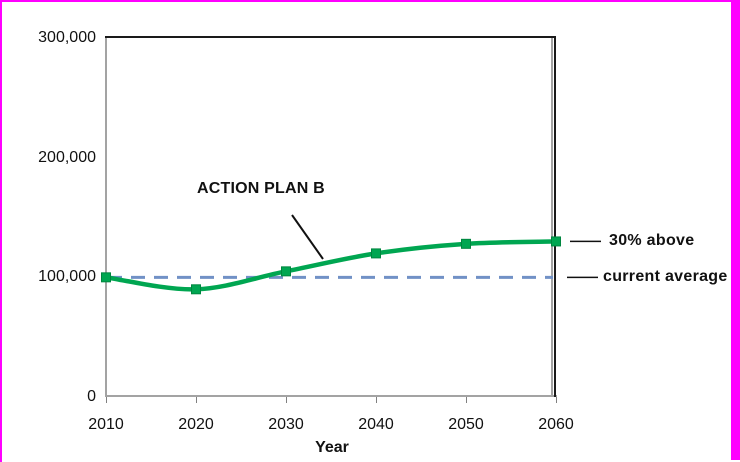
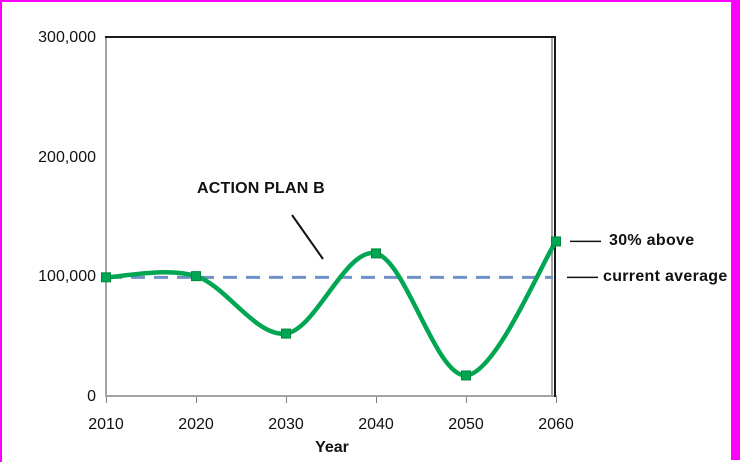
2020: 90000 -> 101000
2030: 105000 -> 53000
2050: 128000 -> 18000
